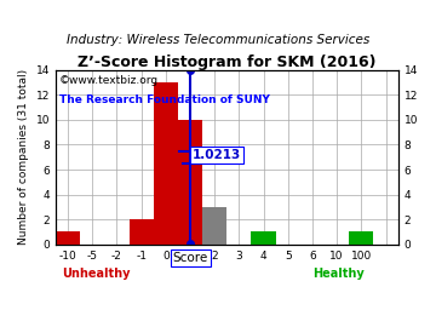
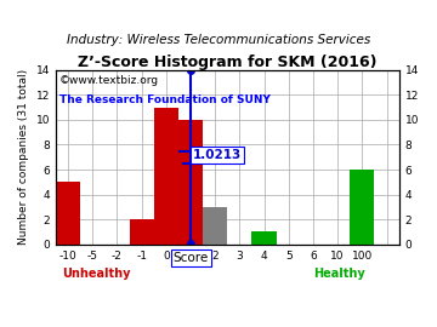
-10: 1 -> 5
0: 13 -> 11
100: 1 -> 6
